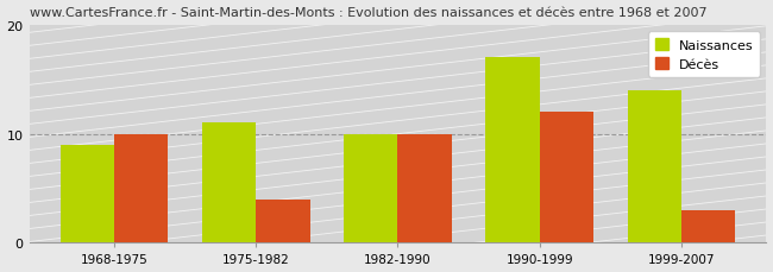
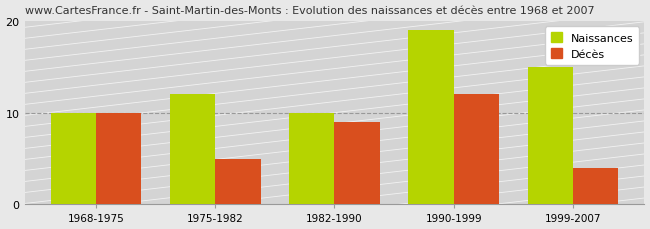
Naissances/1968-1975: 9 -> 10
Naissances/1975-1982: 11 -> 12
Décès/1975-1982: 4 -> 5
Décès/1982-1990: 10 -> 9
Naissances/1990-1999: 17 -> 19
Naissances/1999-2007: 14 -> 15
Décès/1999-2007: 3 -> 4
